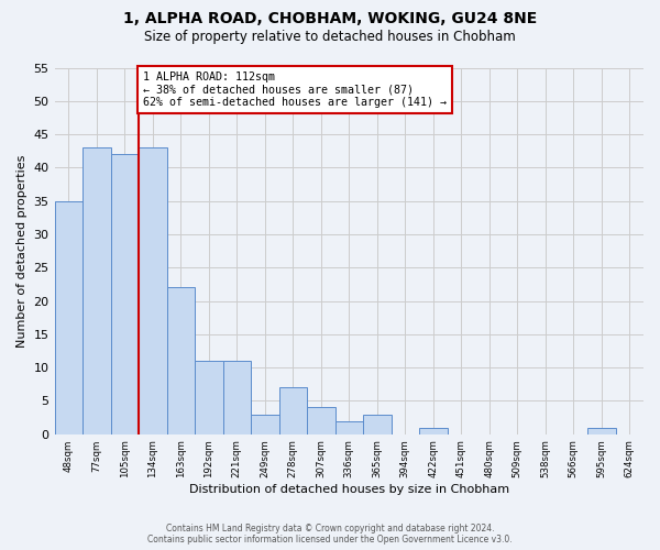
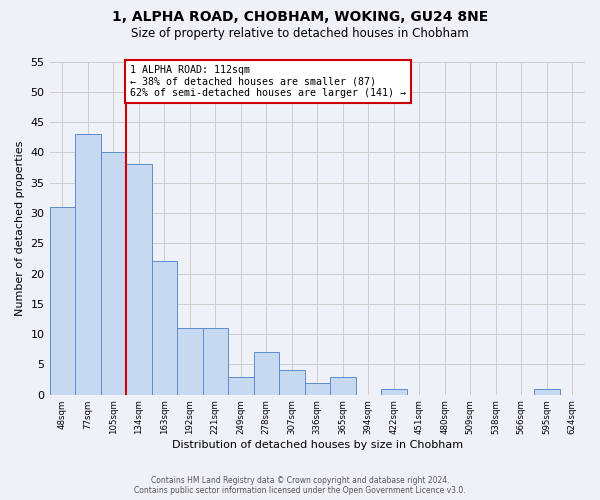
48sqm: 35 -> 31
105sqm: 42 -> 40
134sqm: 43 -> 38
